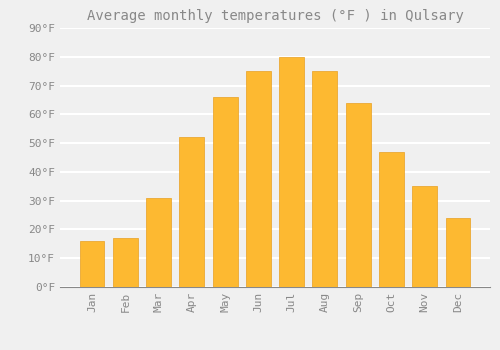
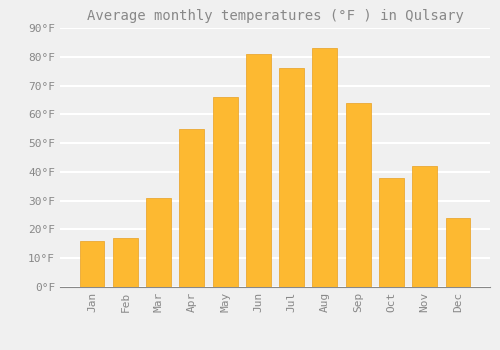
Apr: 52°F -> 55°F
Jun: 75°F -> 81°F
Jul: 80°F -> 76°F
Aug: 75°F -> 83°F
Oct: 47°F -> 38°F
Nov: 35°F -> 42°F
